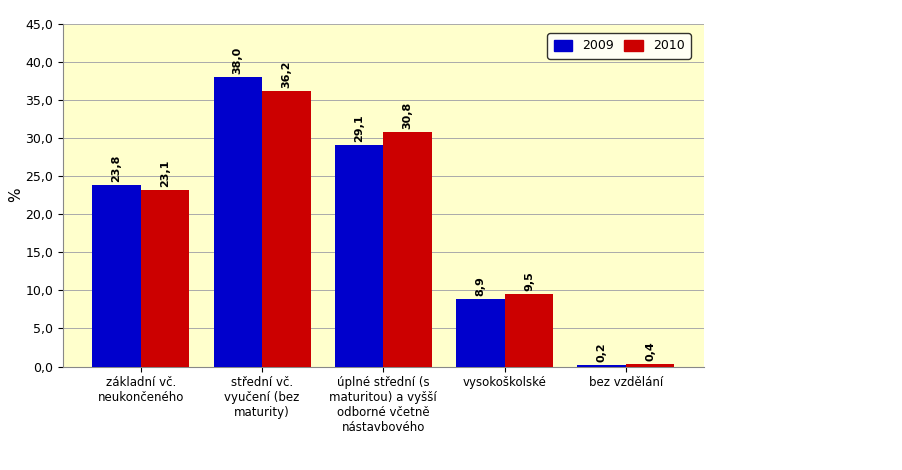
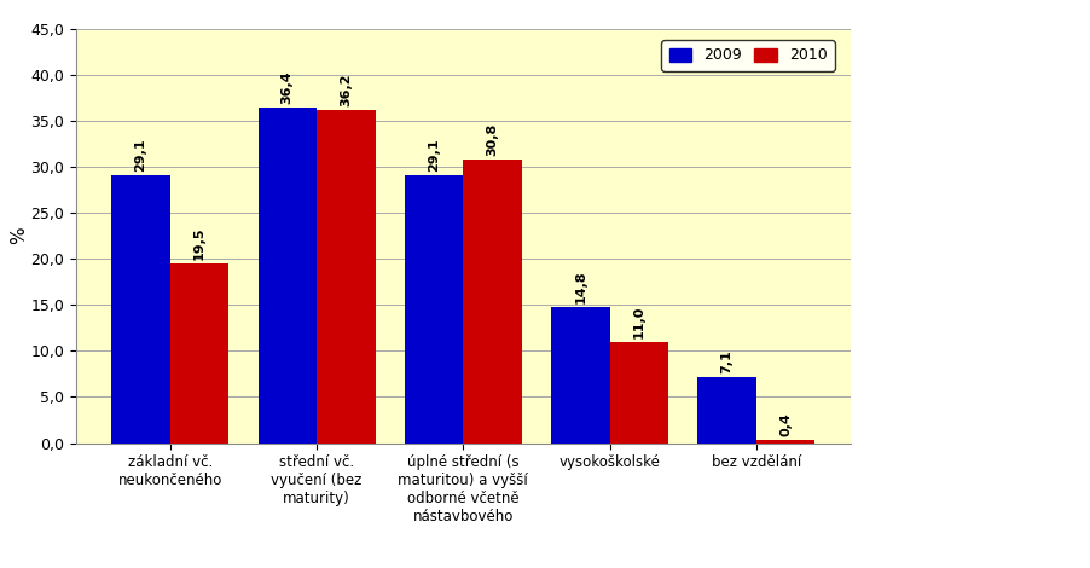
2009/základní vč. neukončeného: 23,8 -> 29,1
2010/základní vč. neukončeného: 23,1 -> 19,5
2009/střední vč. vyučení (bez maturity): 38,0 -> 36,4
2009/vysokoškolské: 8,9 -> 14,8
2010/vysokoškolské: 9,5 -> 11,0
2009/bez vzdělání: 0,2 -> 7,1
